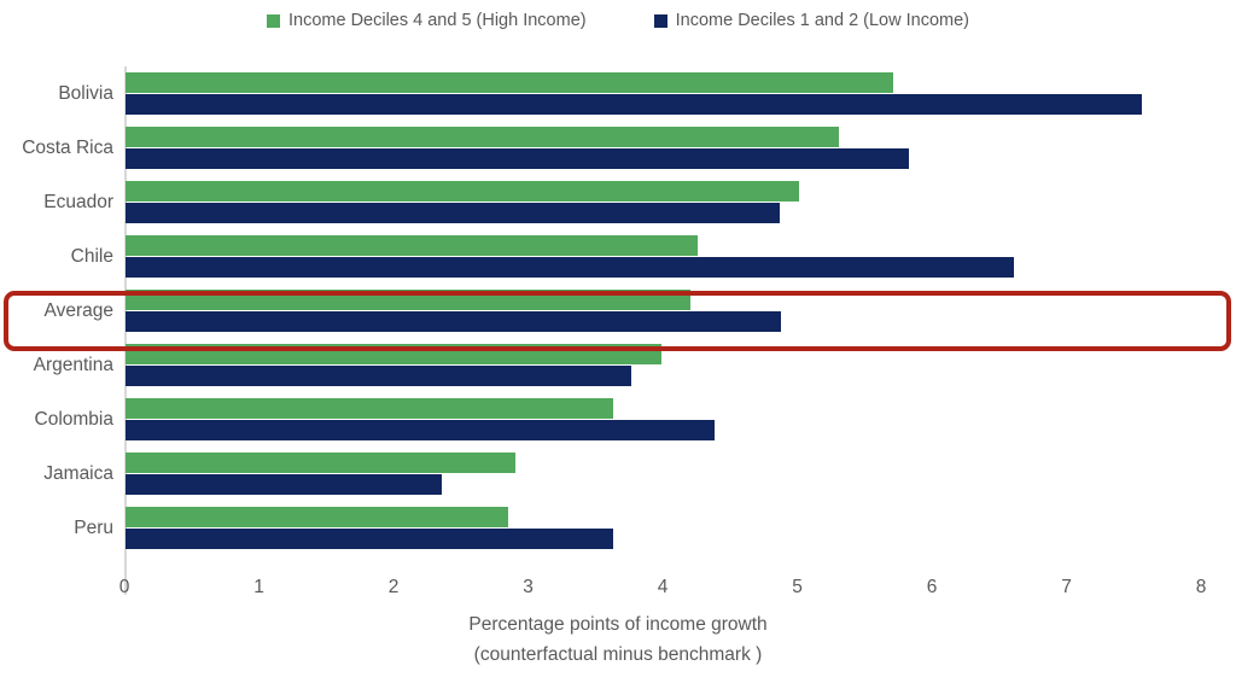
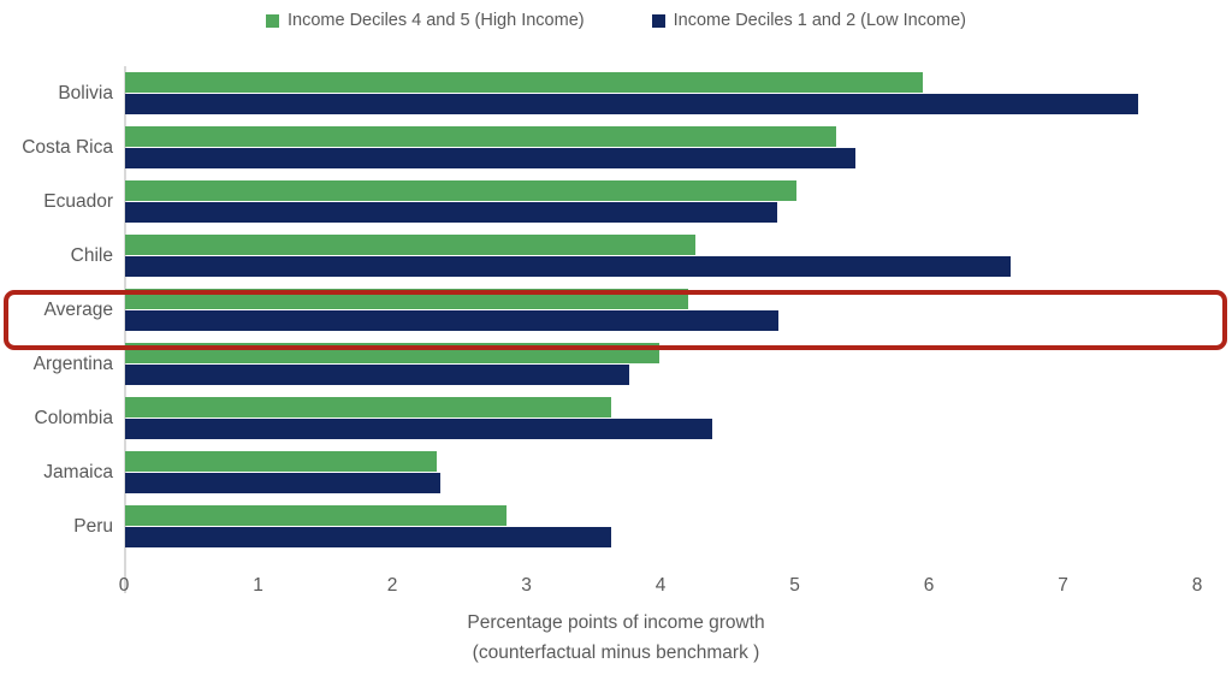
Income Deciles 4 and 5 (High Income)/Bolivia: 5.70 -> 5.95
Income Deciles 1 and 2 (Low Income)/Costa Rica: 5.82 -> 5.44
Income Deciles 4 and 5 (High Income)/Jamaica: 2.90 -> 2.32
